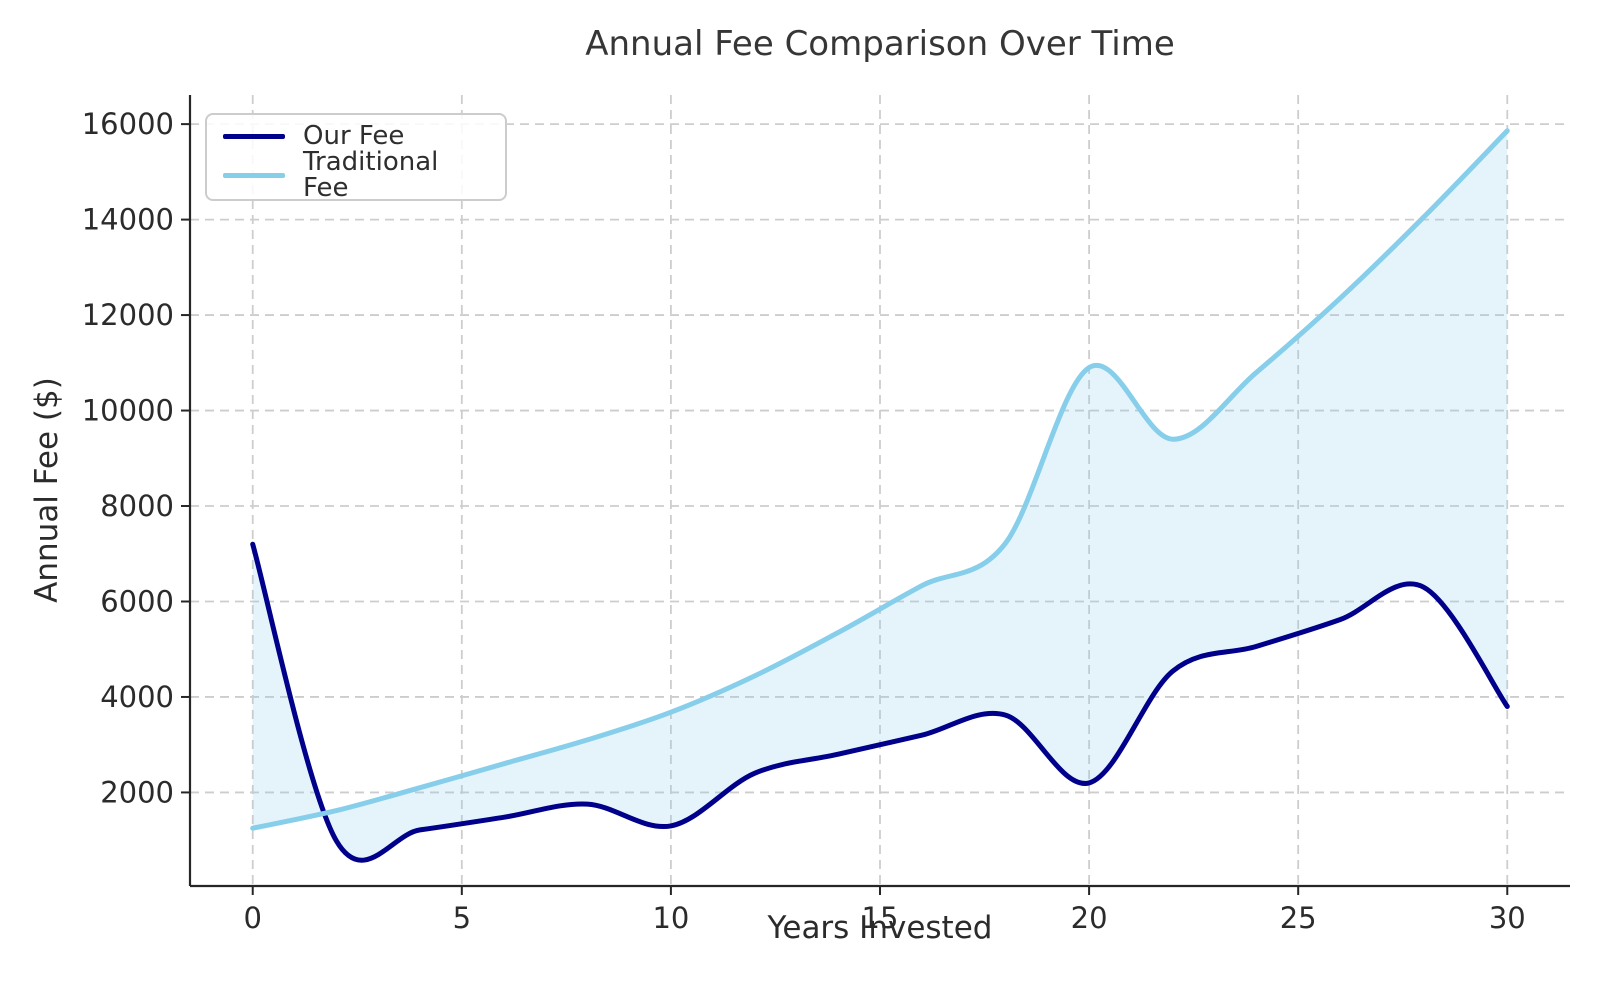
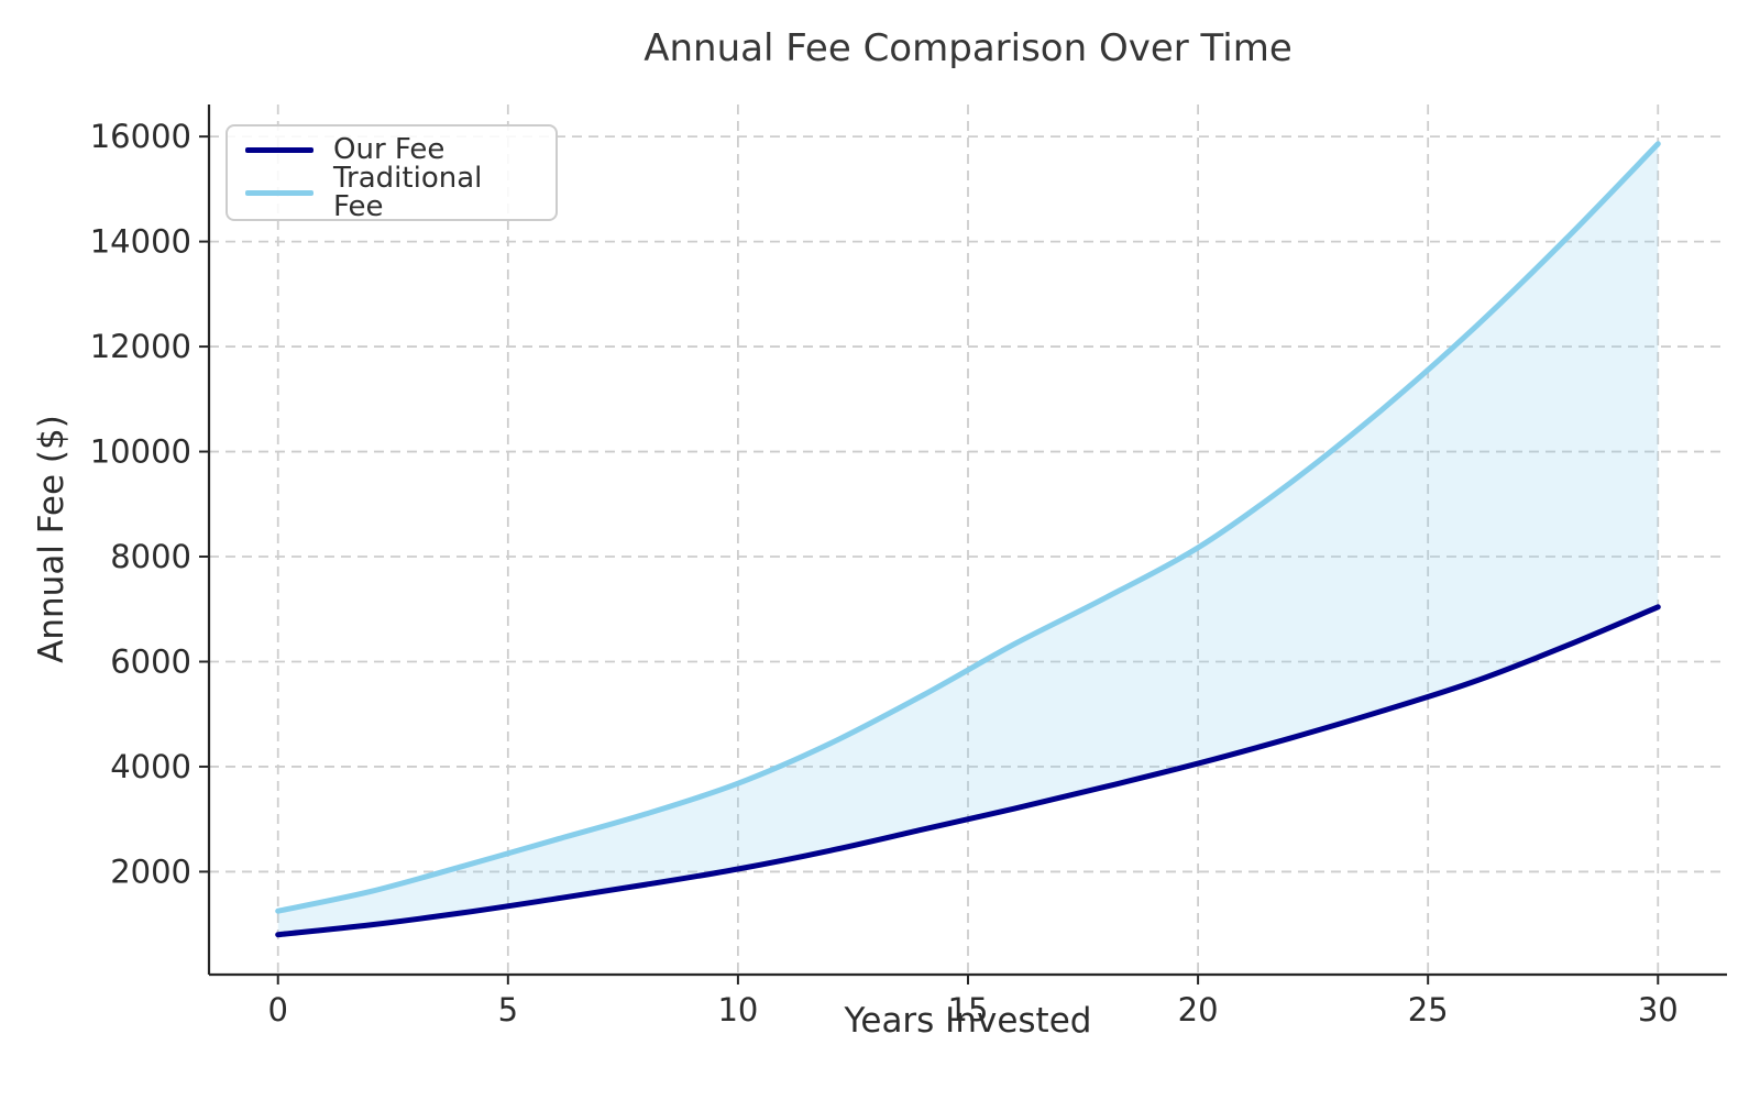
Our Fee/0: 7200 -> 800
Our Fee/10: 1300 -> 2000
Our Fee/20: 2200 -> 4100
Traditional Fee/20: 10900 -> 8200
Our Fee/30: 3800 -> 7000
